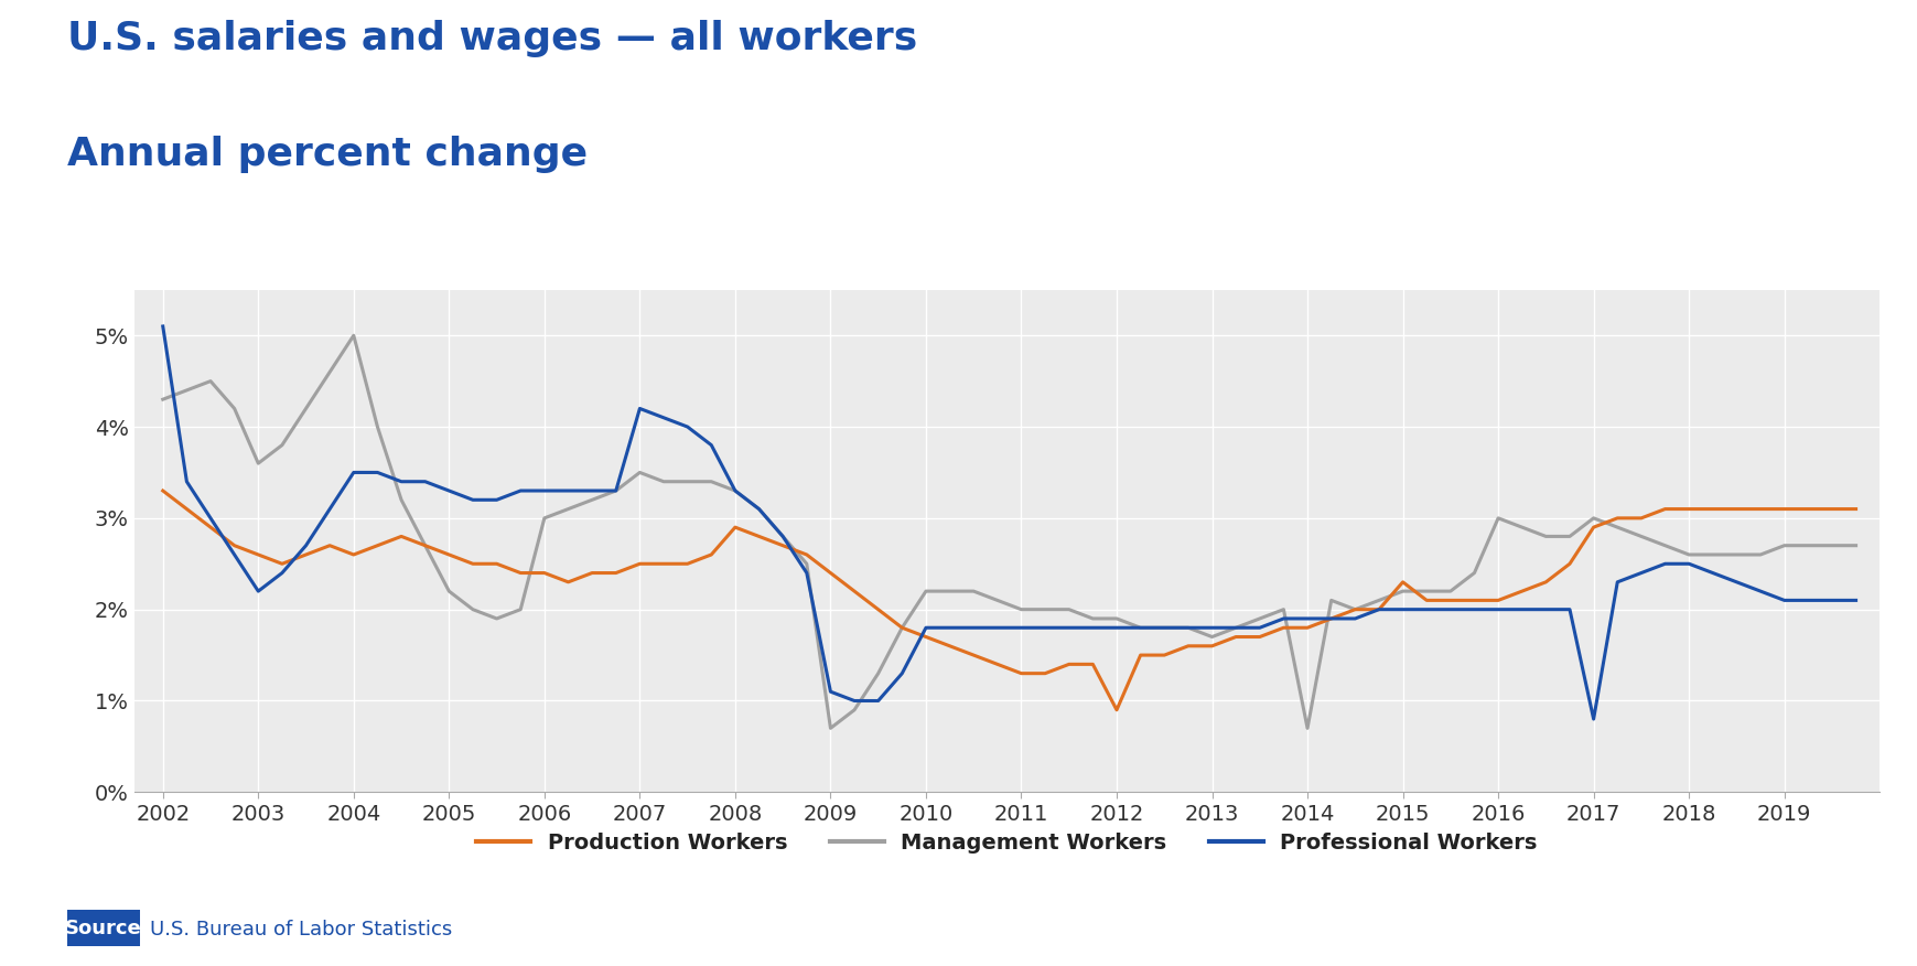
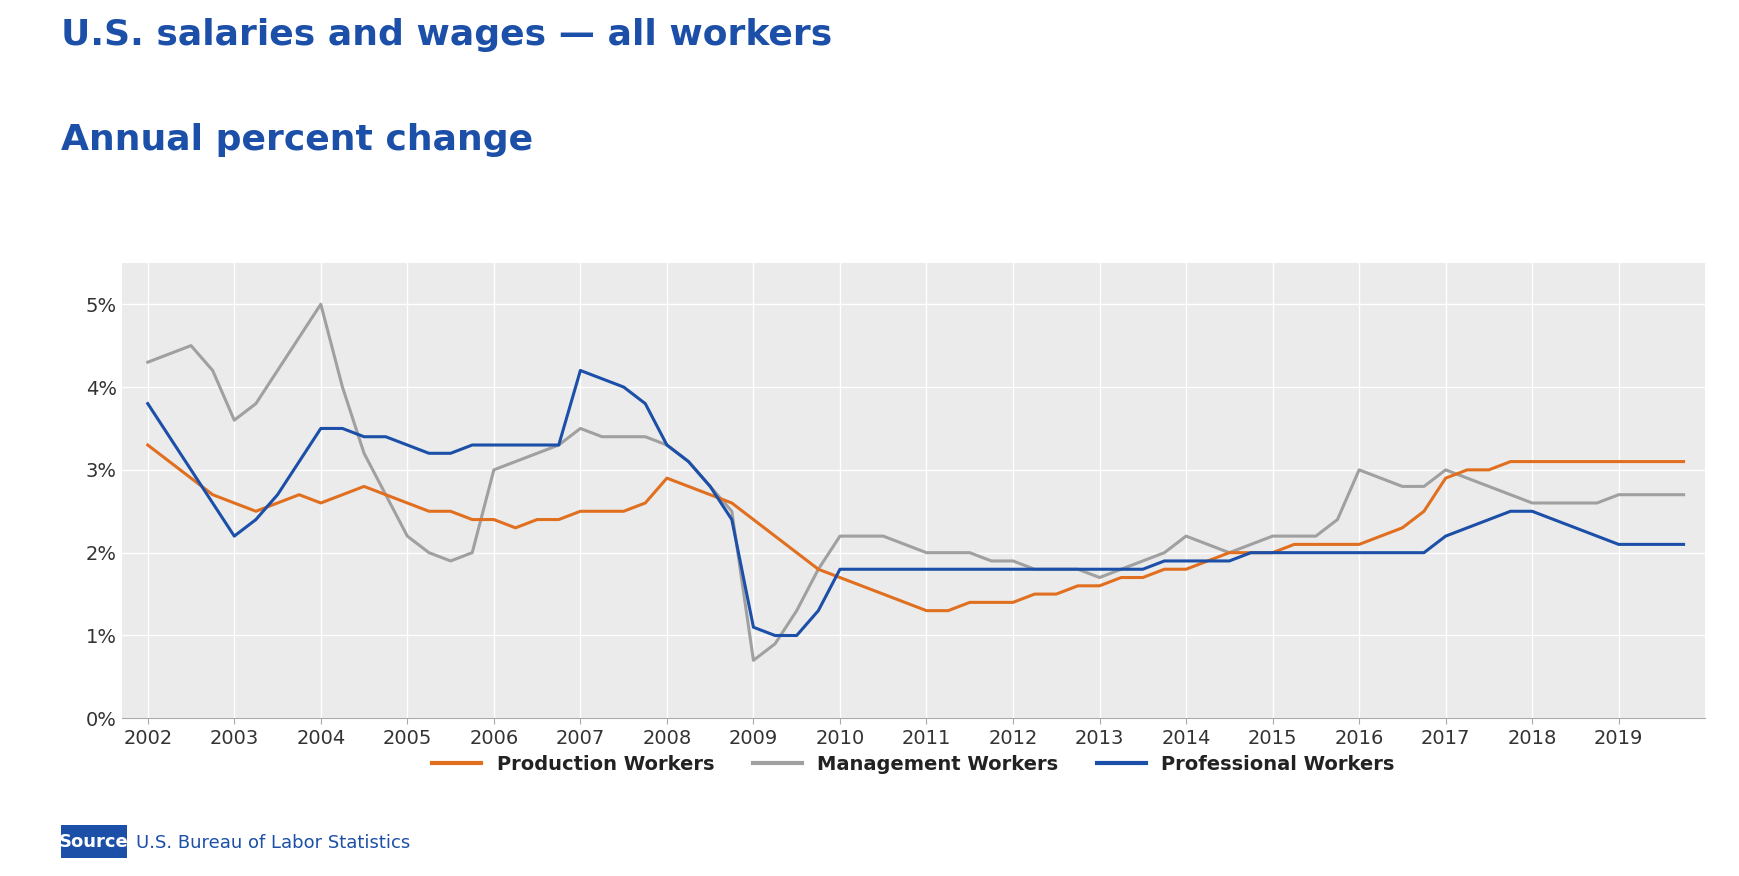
Professional Workers/2002: 5.1% -> 3.8%
Production Workers/2012: 0.9% -> 1.4%
Management Workers/2014: 0.7% -> 2.2%
Production Workers/2015: 2.3% -> 2.0%
Professional Workers/2017: 0.8% -> 2.2%
